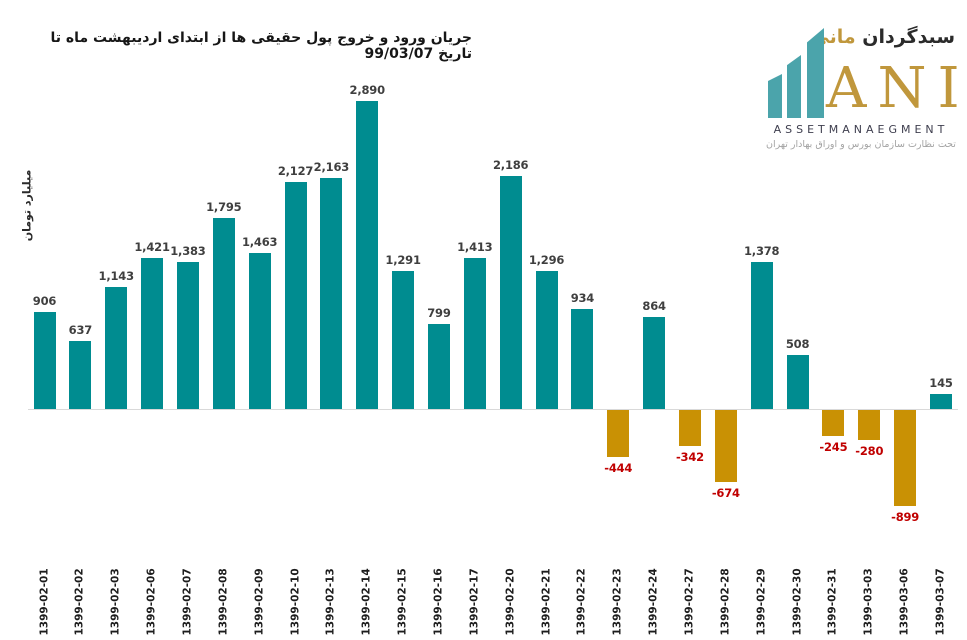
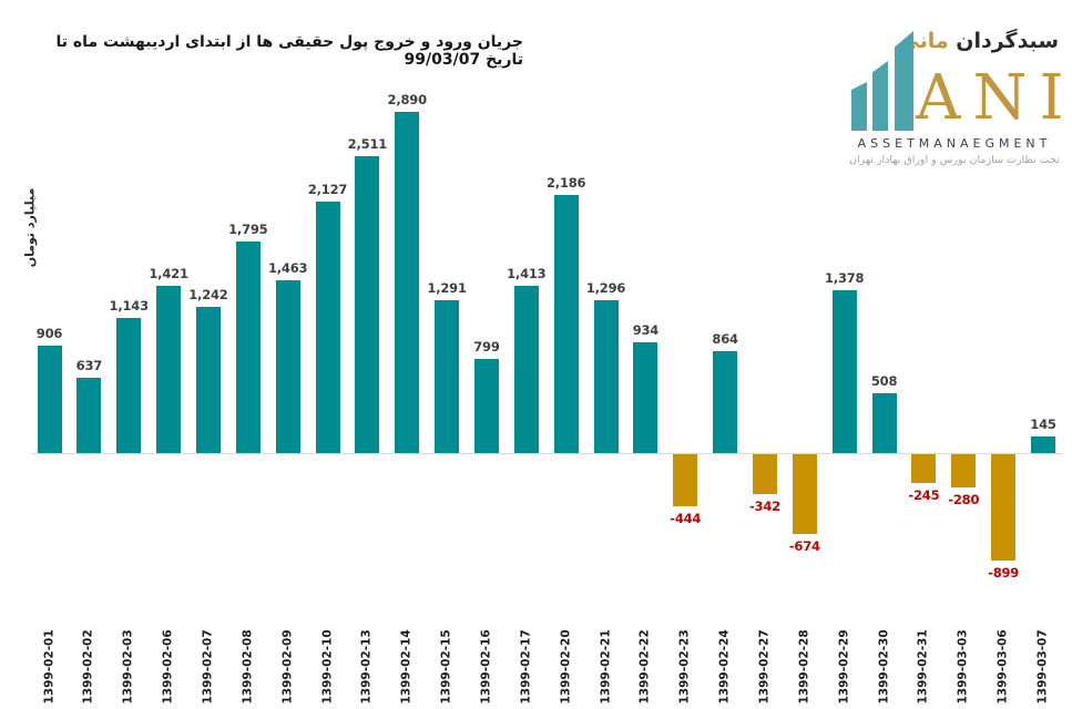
1399-02-07: 1,383 -> 1,242
1399-02-13: 2,163 -> 2,511
